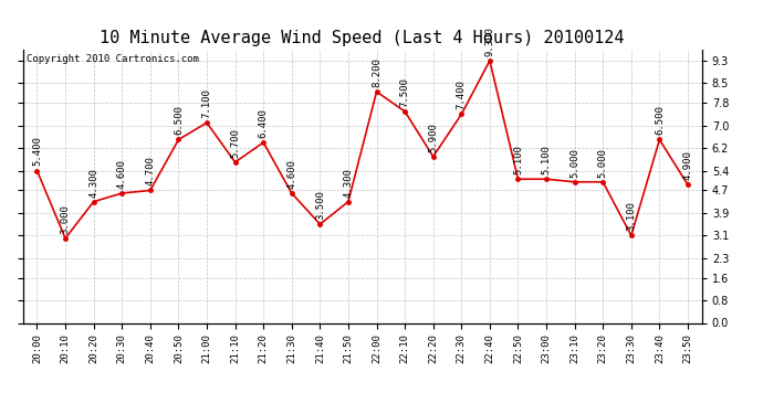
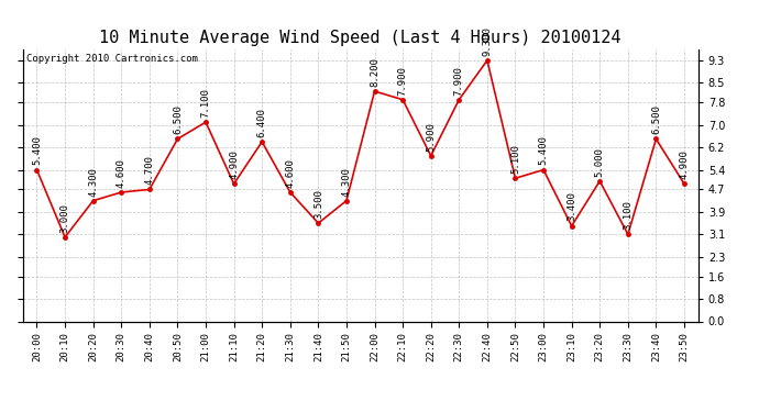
21:10: 5.700 -> 4.900
22:10: 7.500 -> 7.900
22:30: 7.400 -> 7.900
23:00: 5.100 -> 5.400
23:10: 5.000 -> 3.400
